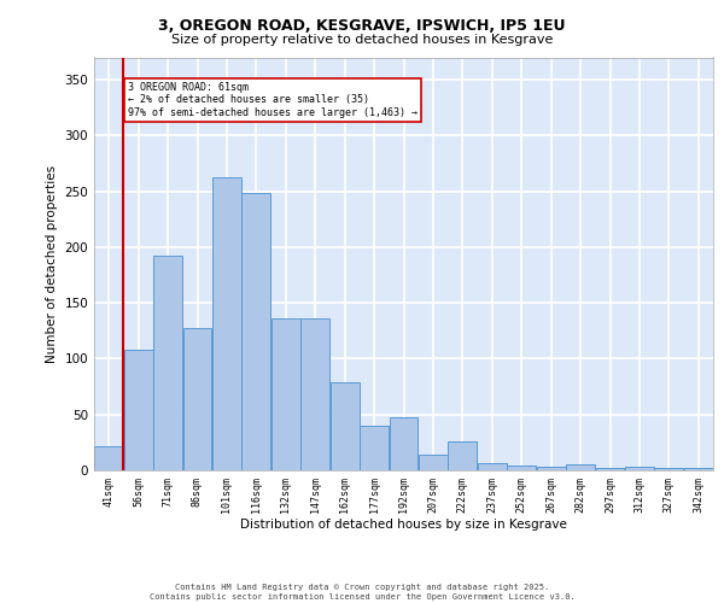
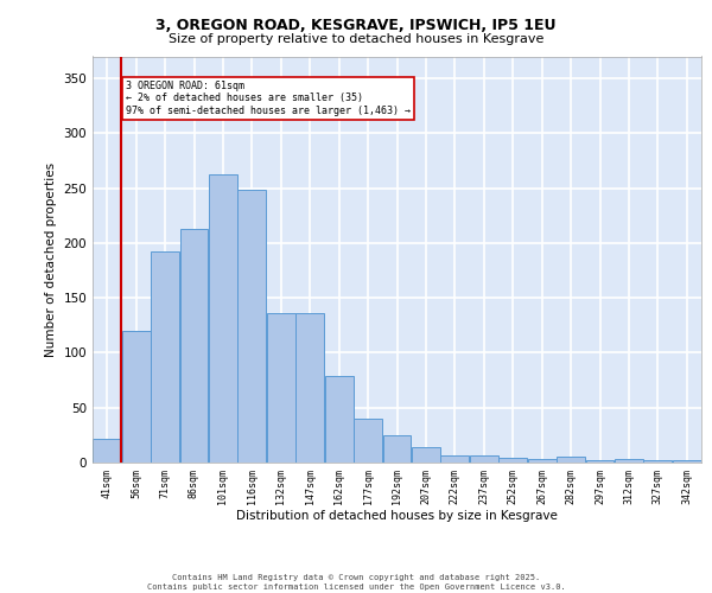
56sqm: 108 -> 120
86sqm: 128 -> 213
192sqm: 48 -> 25
222sqm: 26 -> 7
